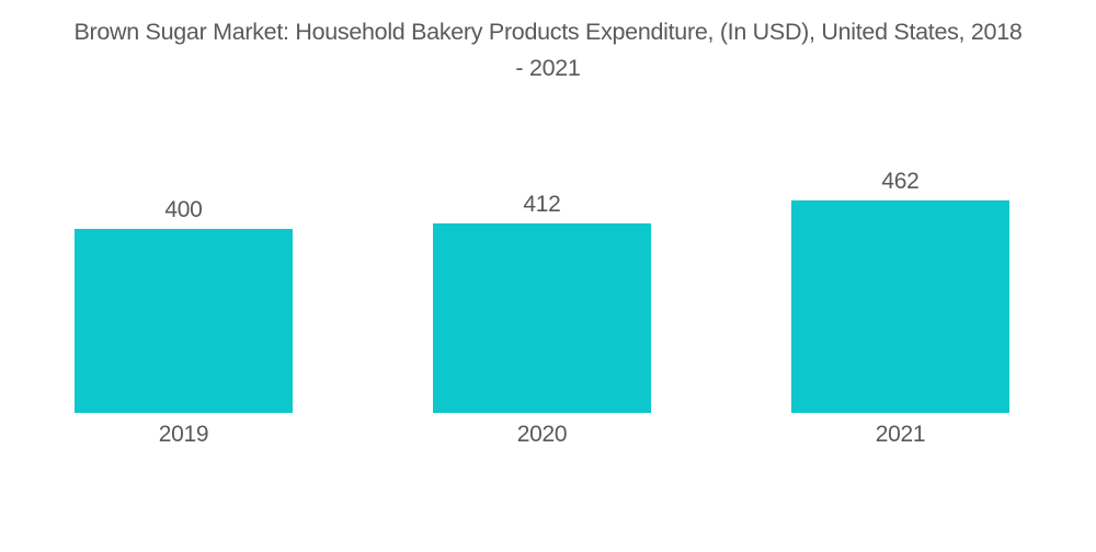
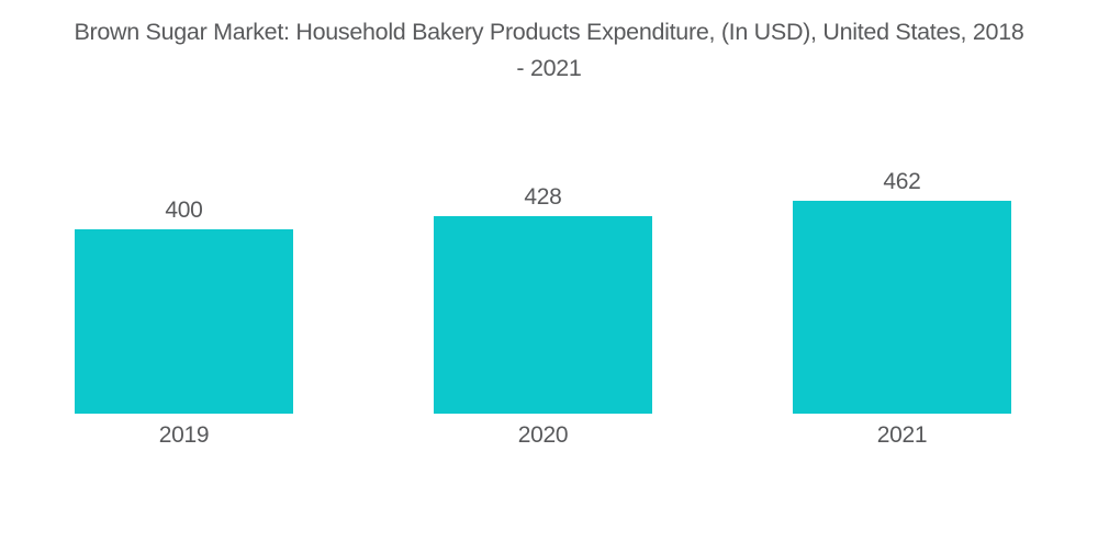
2020: 412 -> 428
